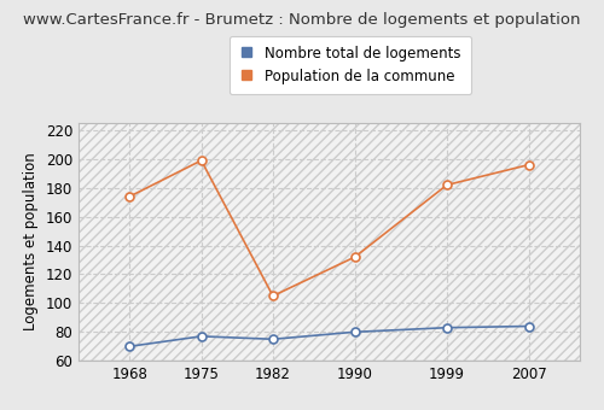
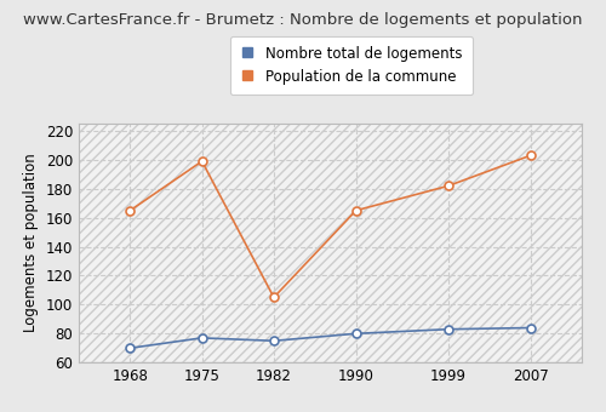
Population de la commune/1968: 174 -> 165
Population de la commune/1990: 132 -> 165
Population de la commune/2007: 196 -> 203
